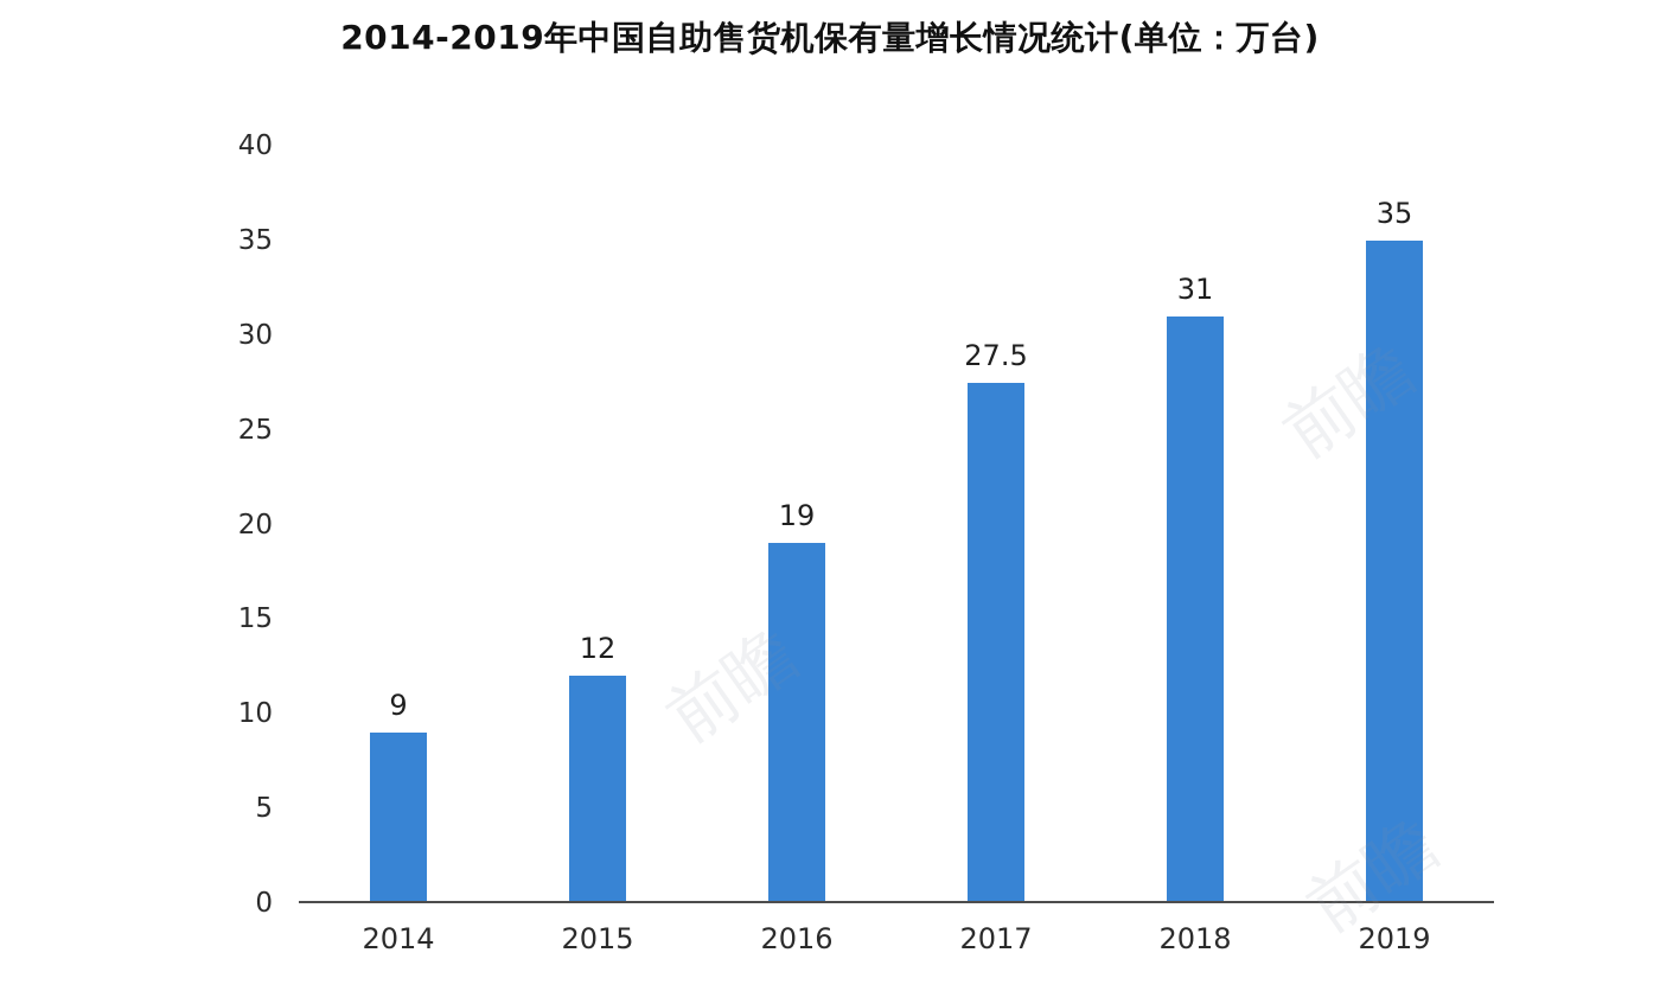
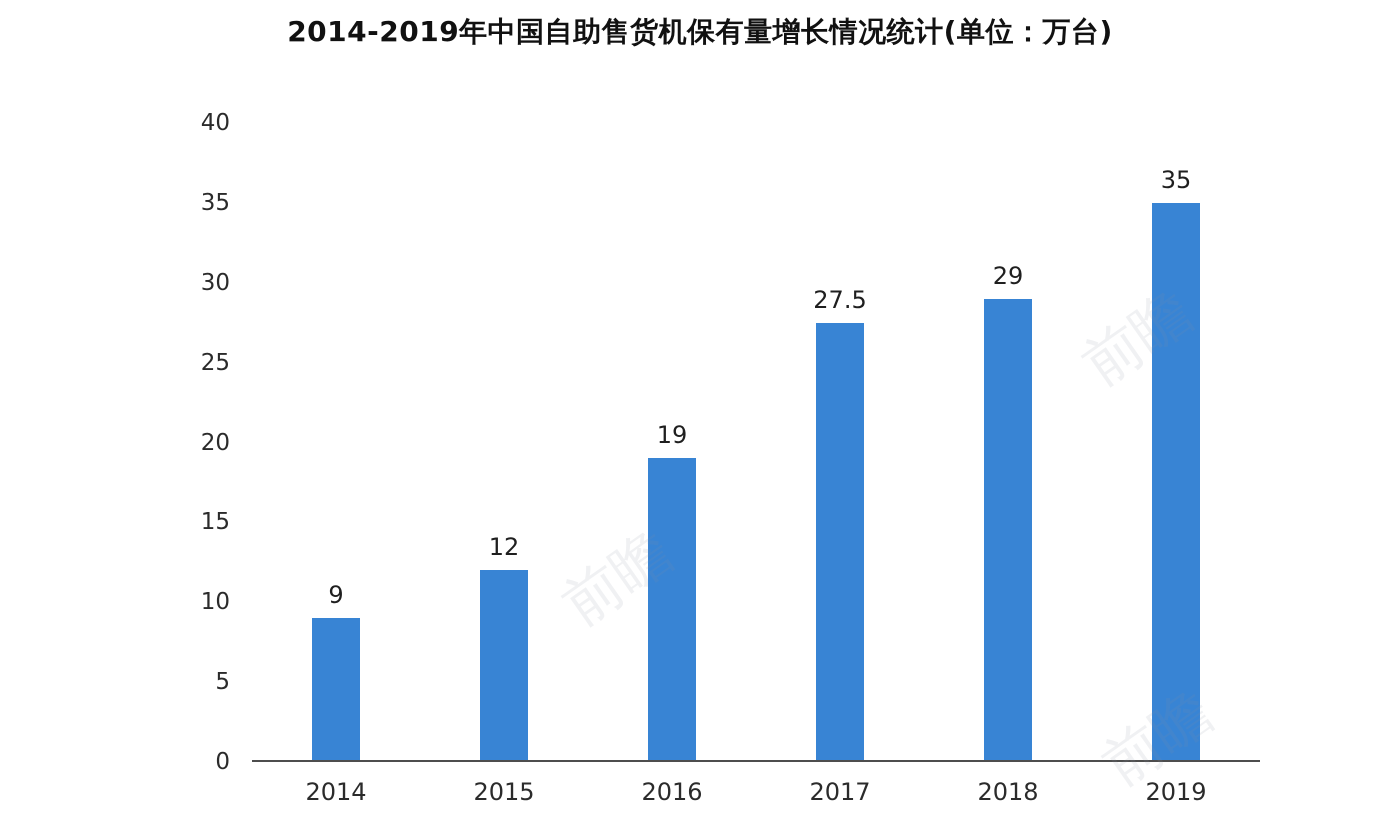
2018: 31 -> 29
